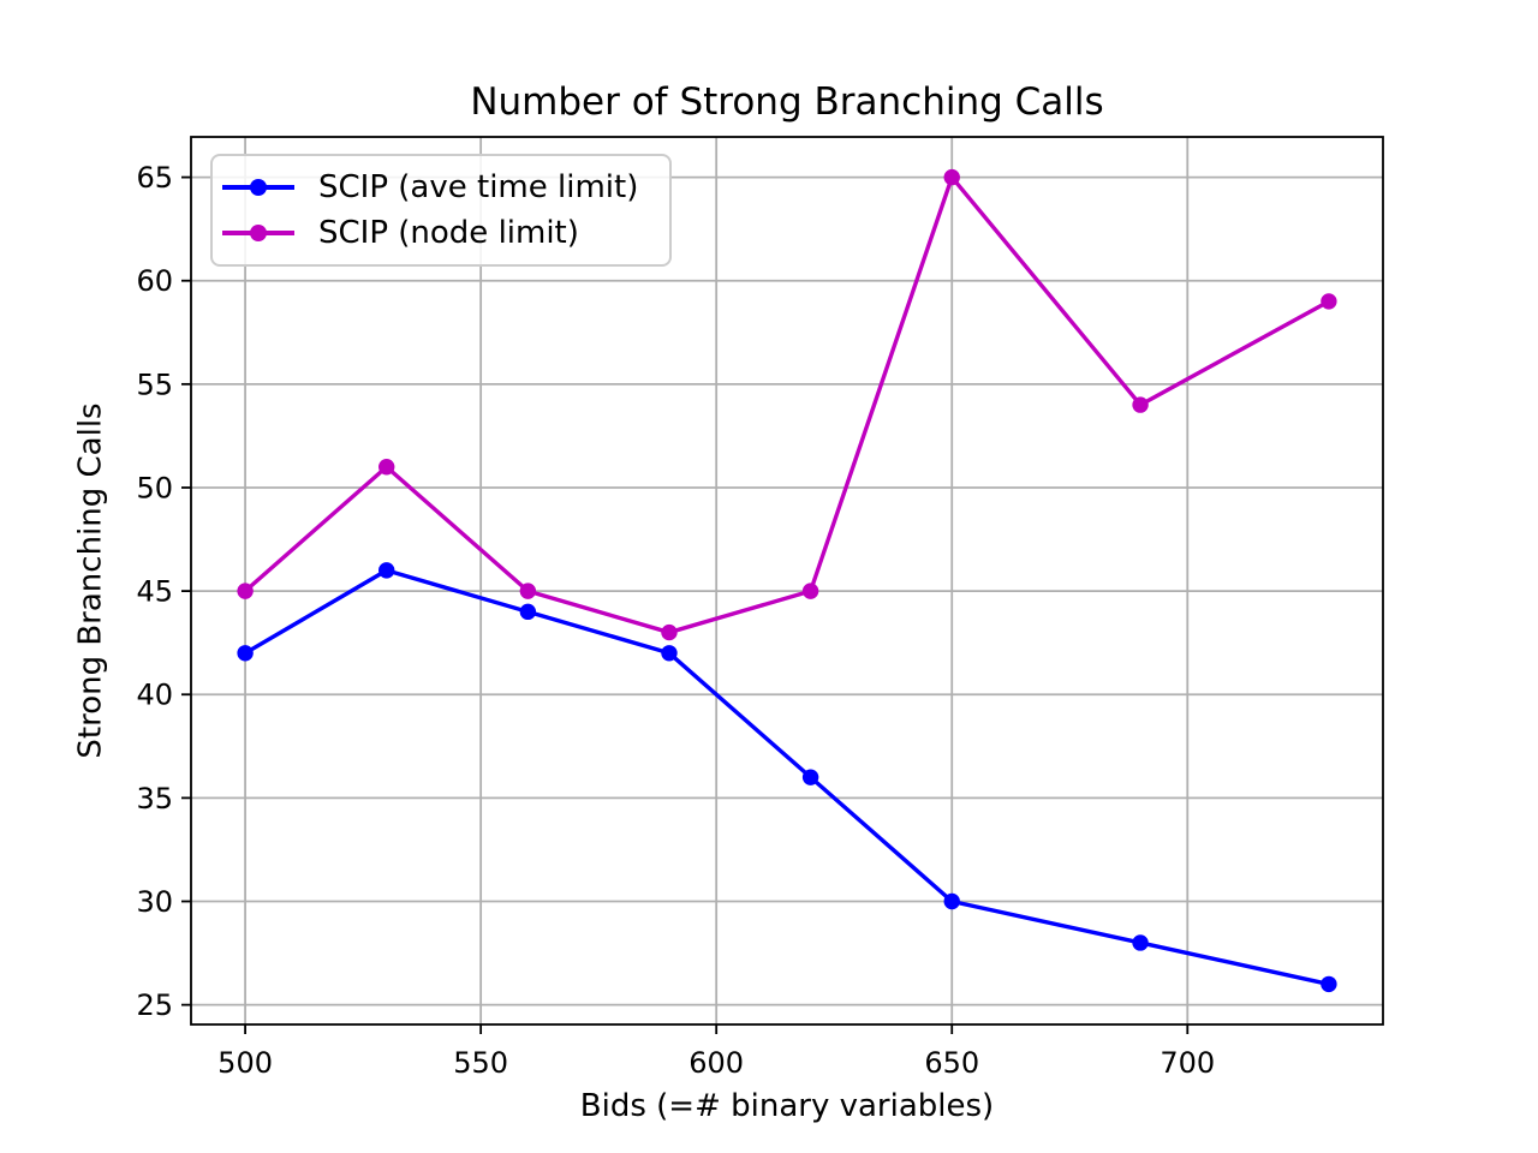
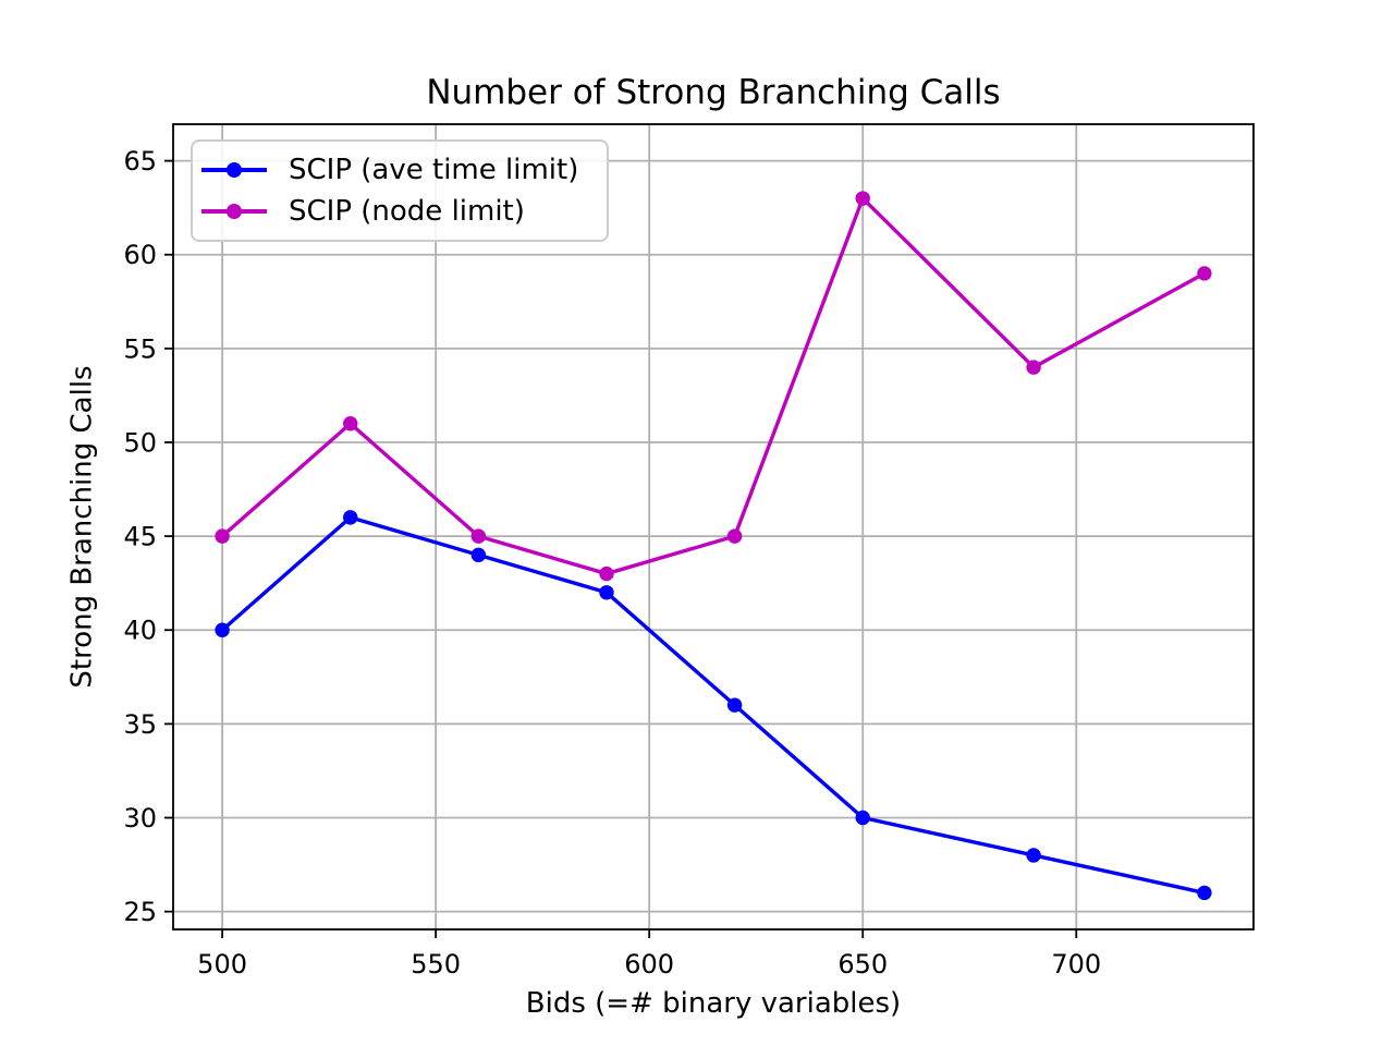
SCIP (ave time limit)/500: 42 -> 40
SCIP (node limit)/650: 65 -> 63
